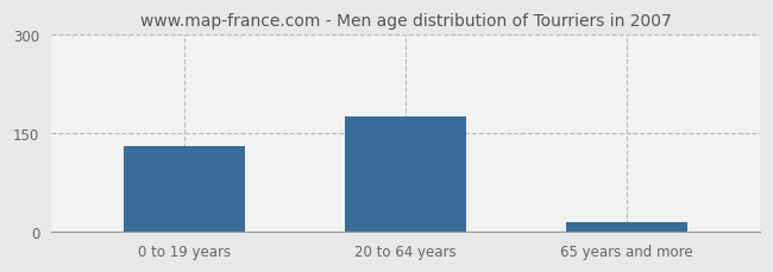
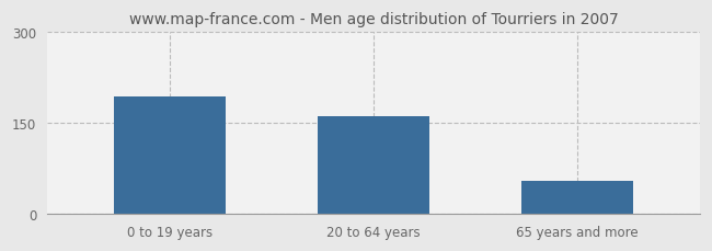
0 to 19 years: 130 -> 194
20 to 64 years: 175 -> 162
65 years and more: 15 -> 54
